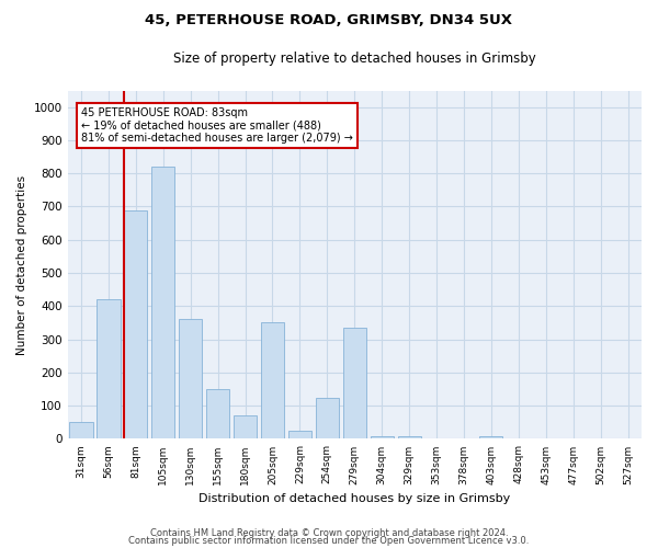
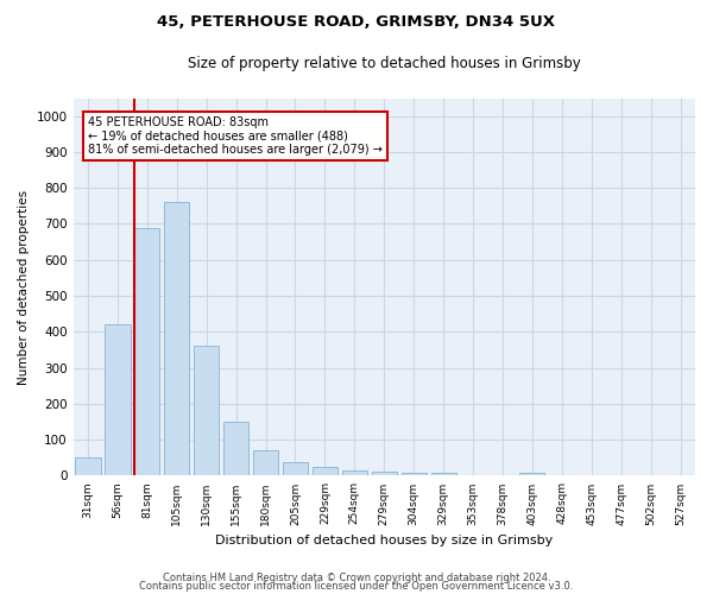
105sqm: 820 -> 760
205sqm: 350 -> 38
254sqm: 125 -> 15
279sqm: 335 -> 10
